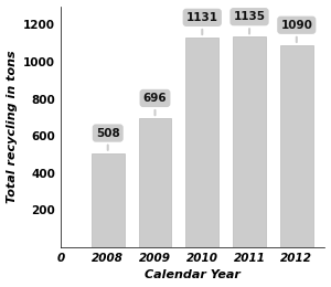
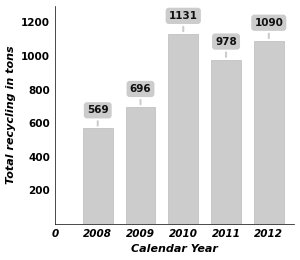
2008: 508 -> 569
2011: 1135 -> 978
